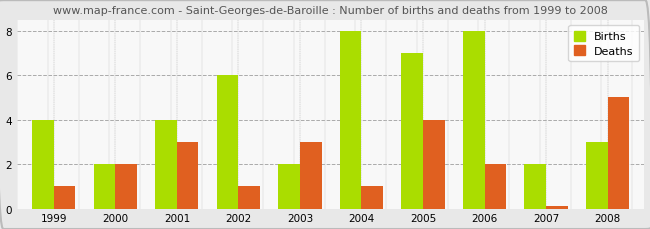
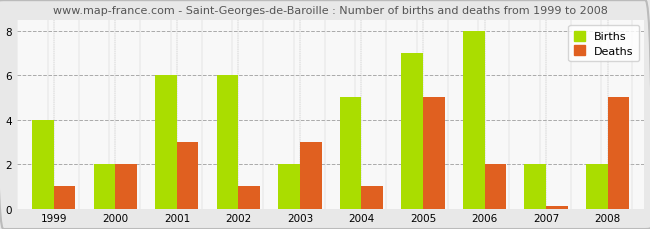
Births/2001: 4 -> 6
Births/2004: 8 -> 5
Deaths/2005: 4.0 -> 5.0
Births/2008: 3 -> 2
